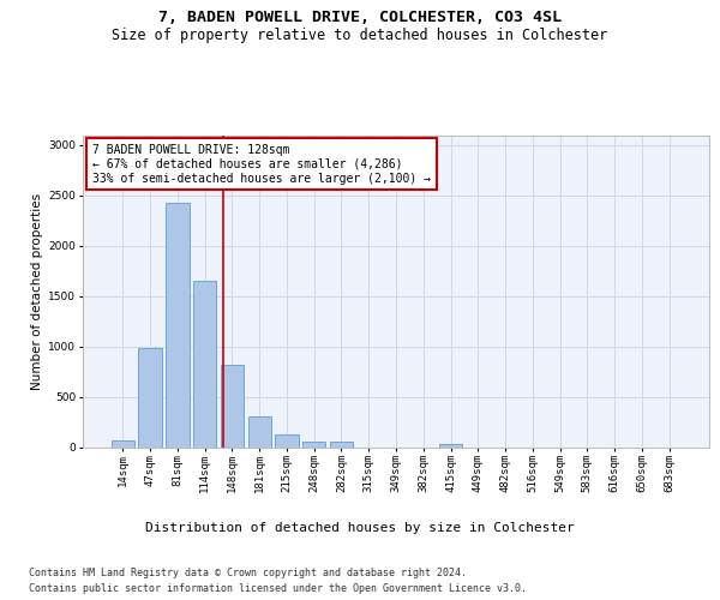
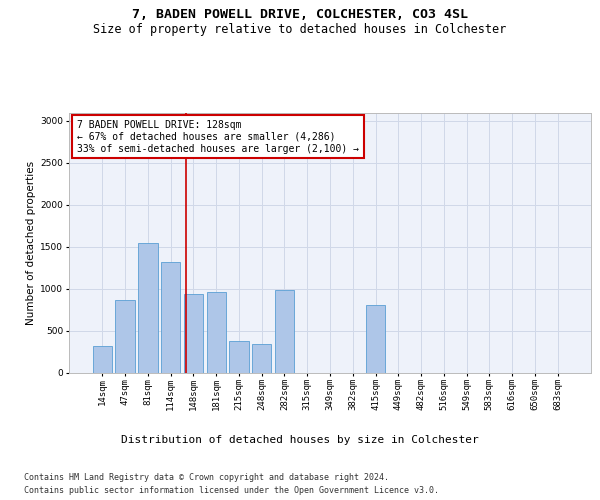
14sqm: 60 -> 320
47sqm: 980 -> 860
81sqm: 2430 -> 1540
114sqm: 1650 -> 1320
148sqm: 820 -> 940
181sqm: 300 -> 960
215sqm: 130 -> 380
248sqm: 60 -> 340
282sqm: 50 -> 980
415sqm: 30 -> 800
